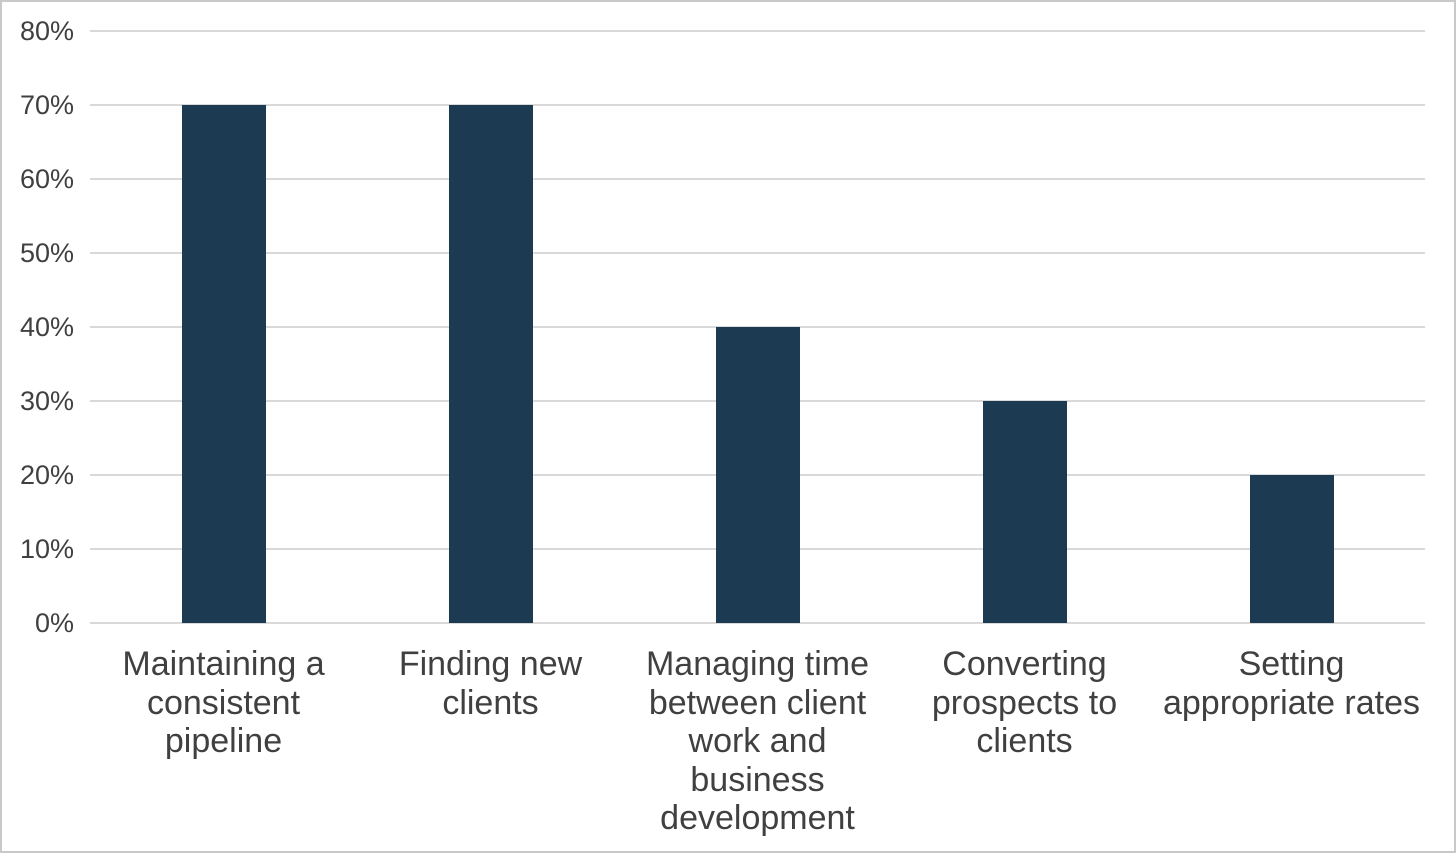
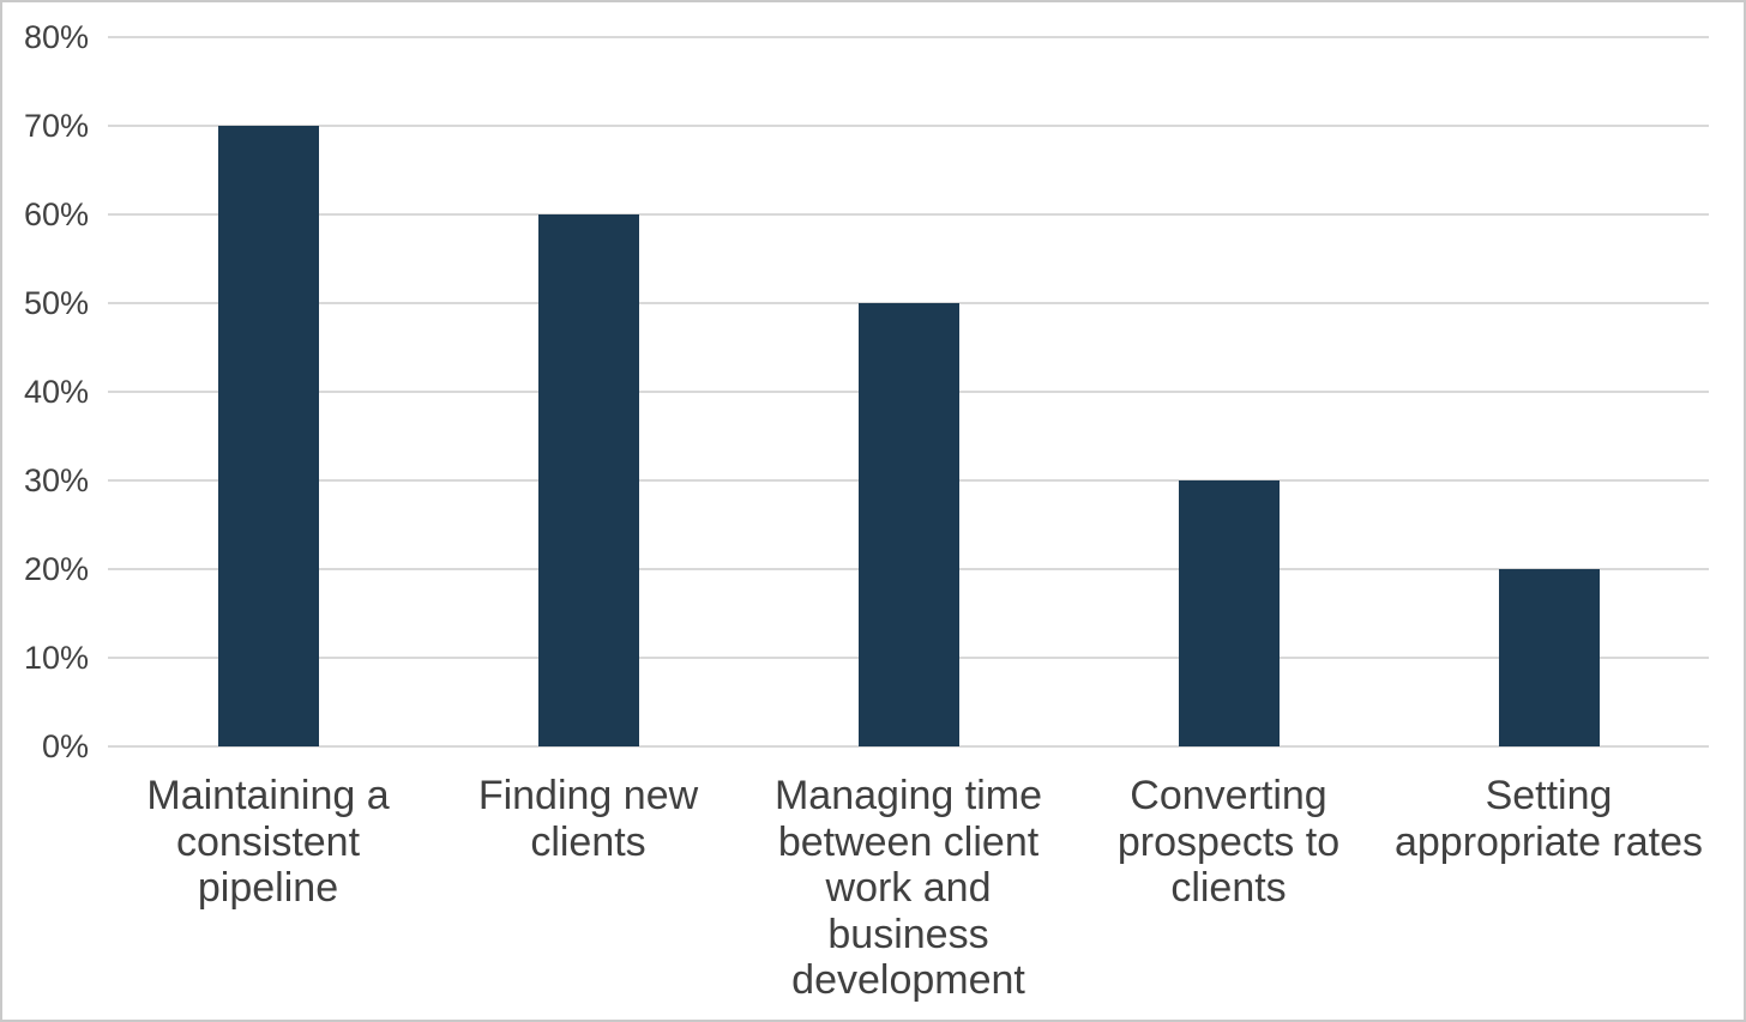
Finding new clients: 70% -> 60%
Managing time between client work and business development: 40% -> 50%
